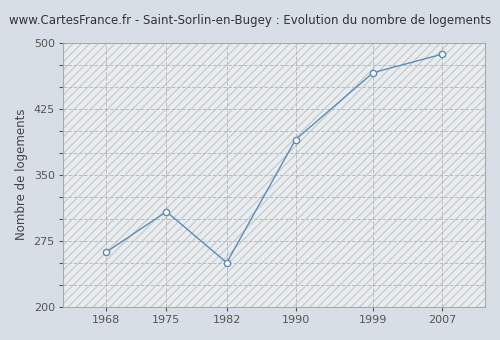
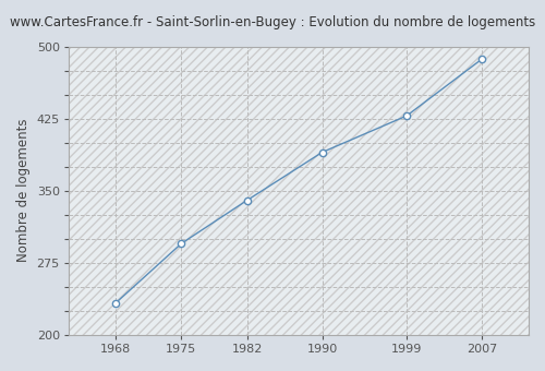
1968: 262 -> 233
1975: 308 -> 295
1982: 250 -> 340
1999: 466 -> 428
